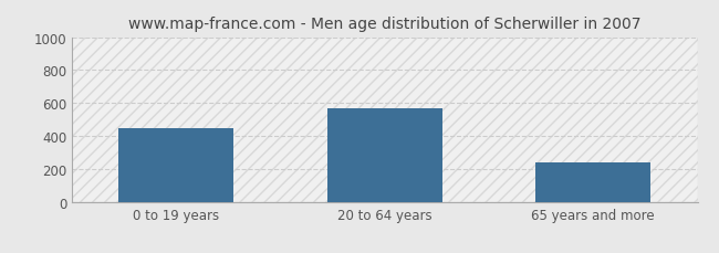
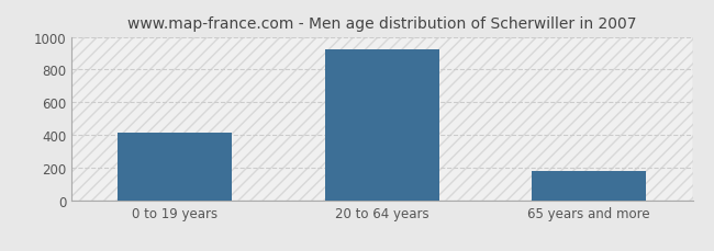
0 to 19 years: 450 -> 420
20 to 64 years: 570 -> 920
65 years and more: 240 -> 180
